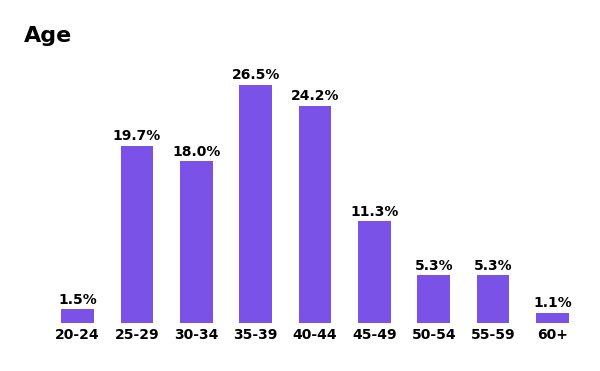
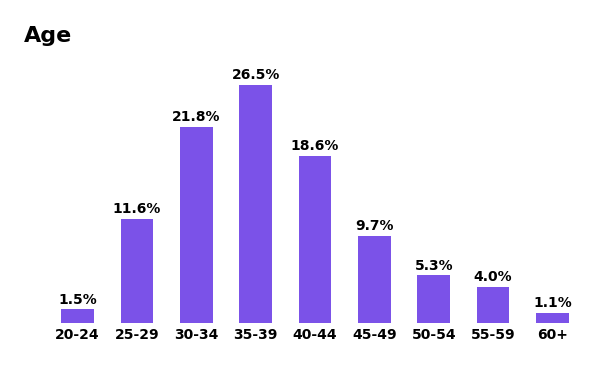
25-29: 19.7% -> 11.6%
30-34: 18.0% -> 21.8%
40-44: 24.2% -> 18.6%
45-49: 11.3% -> 9.7%
55-59: 5.3% -> 4.0%
